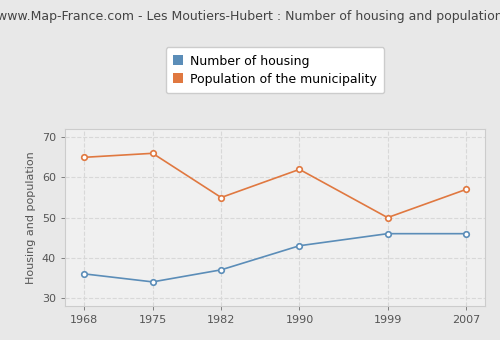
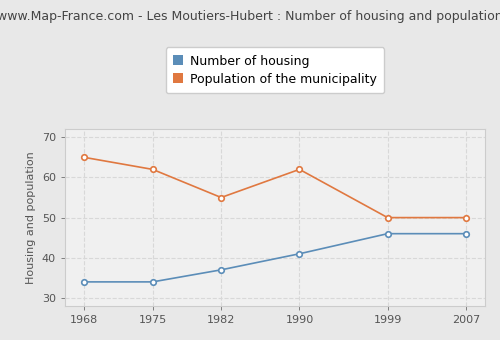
Number of housing/1968: 36 -> 34
Population of the municipality/1975: 66 -> 62
Number of housing/1990: 43 -> 41
Population of the municipality/2007: 57 -> 50
